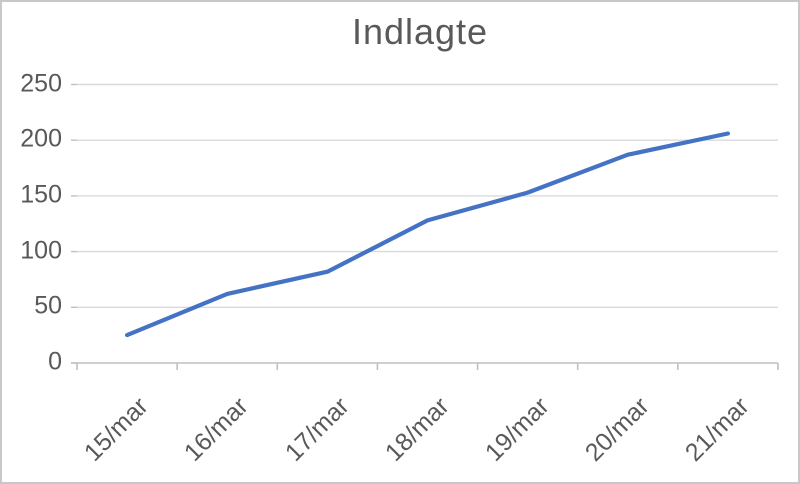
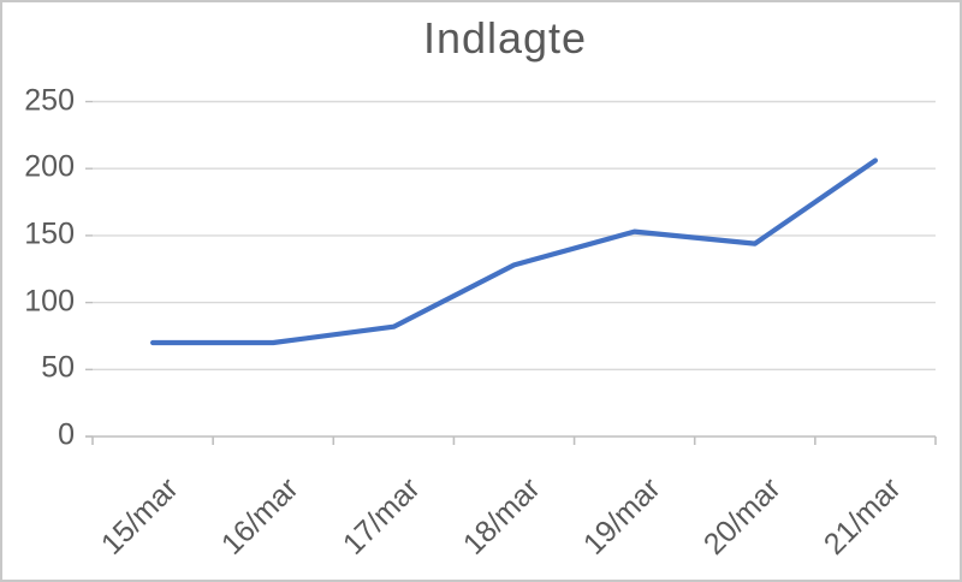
15/mar: 25 -> 70
16/mar: 62 -> 70
20/mar: 187 -> 144
